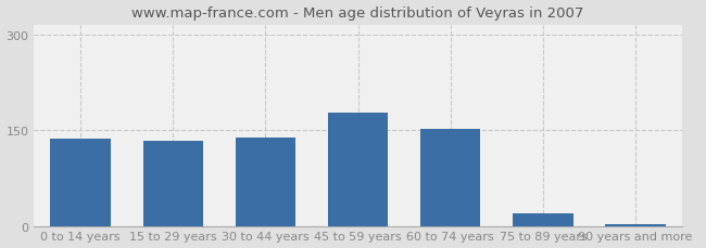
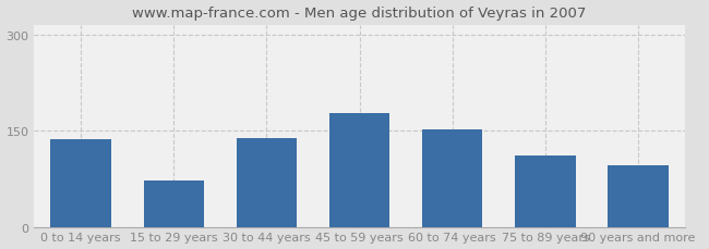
15 to 29 years: 133 -> 72
75 to 89 years: 20 -> 112
90 years and more: 2 -> 96
